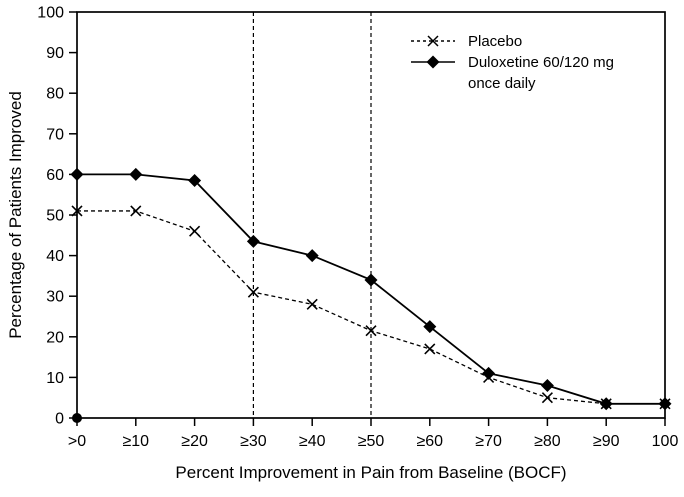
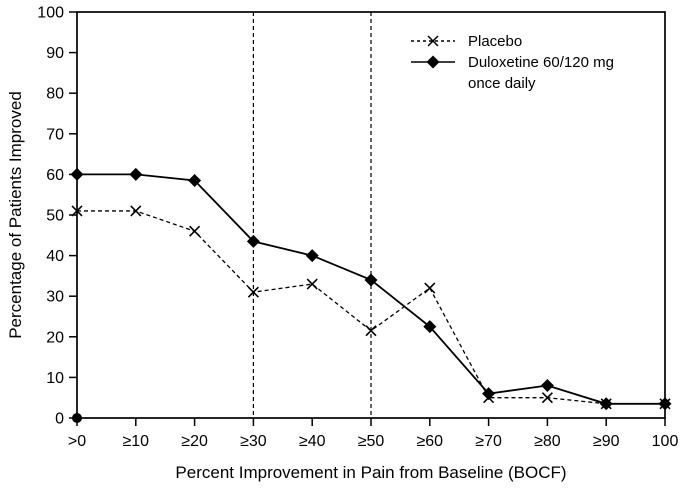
Placebo/≥40: 28 -> 33
Placebo/≥60: 17 -> 32
Placebo/≥70: 10 -> 5
Duloxetine 60/120 mg once daily/≥70: 11 -> 6
